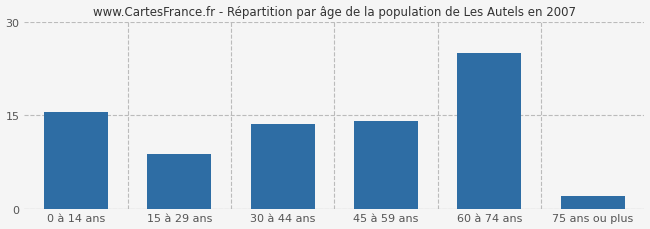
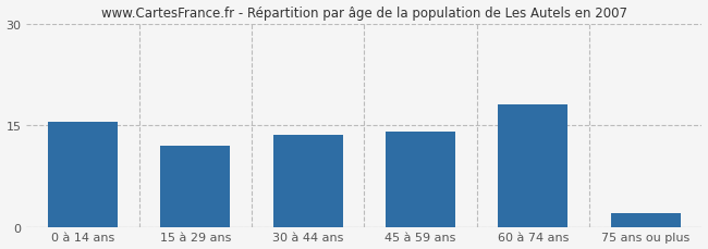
15 à 29 ans: 8.8 -> 12.0
60 à 74 ans: 25.0 -> 18.0
